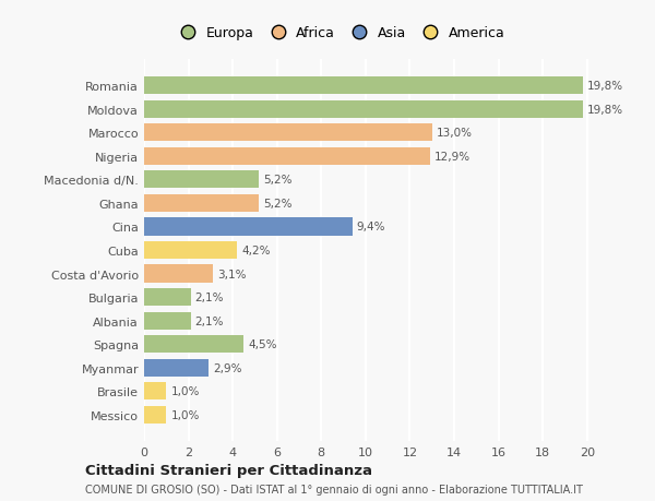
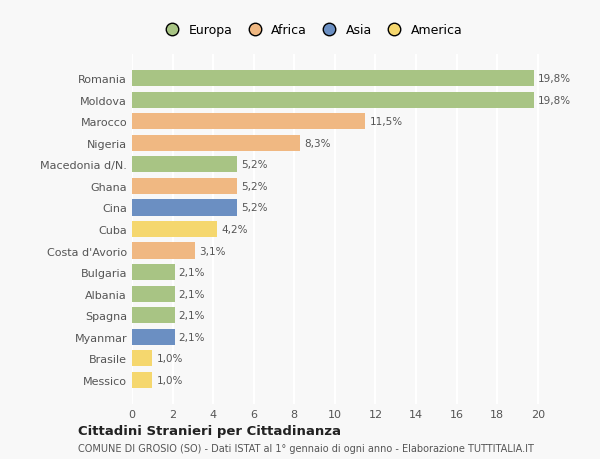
Marocco: 13,0% -> 11,5%
Nigeria: 12,9% -> 8,3%
Cina: 9,4% -> 5,2%
Spagna: 4,5% -> 2,1%
Myanmar: 2,9% -> 2,1%
